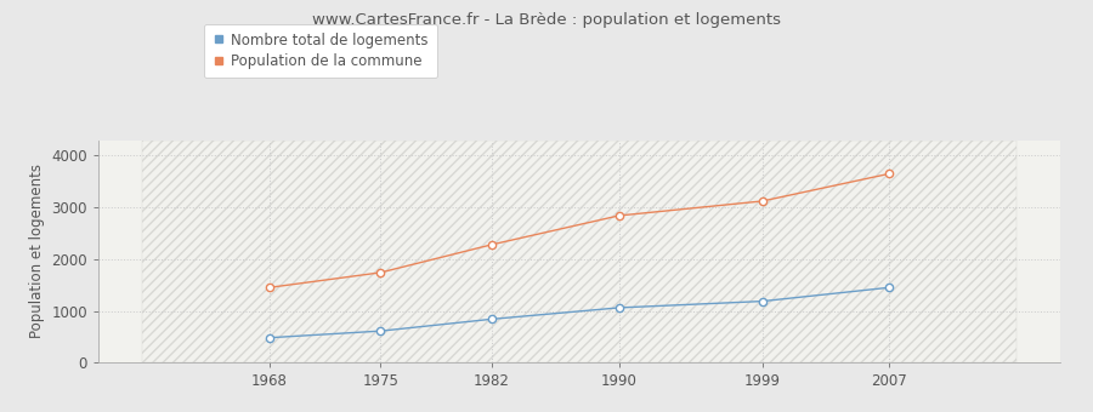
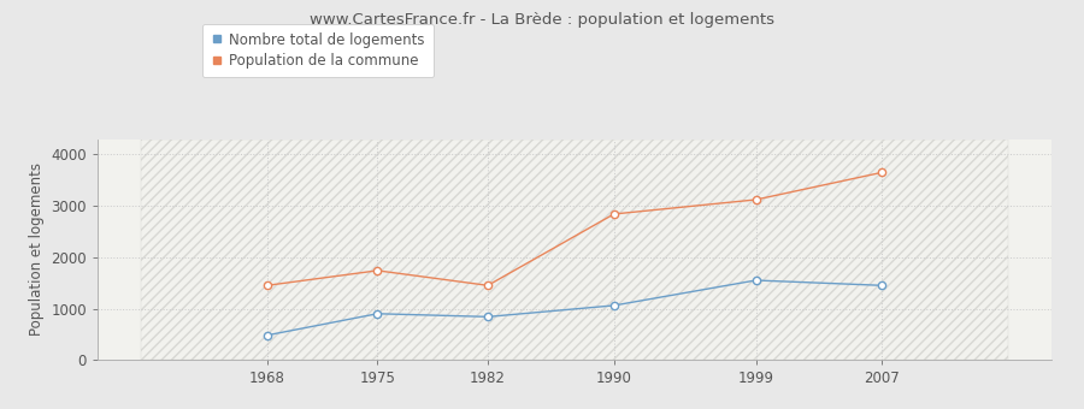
Nombre total de logements/1975: 610 -> 900
Population de la commune/1982: 2280 -> 1450
Nombre total de logements/1999: 1180 -> 1550
